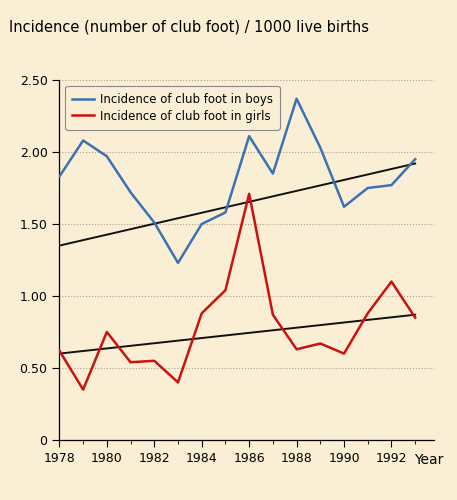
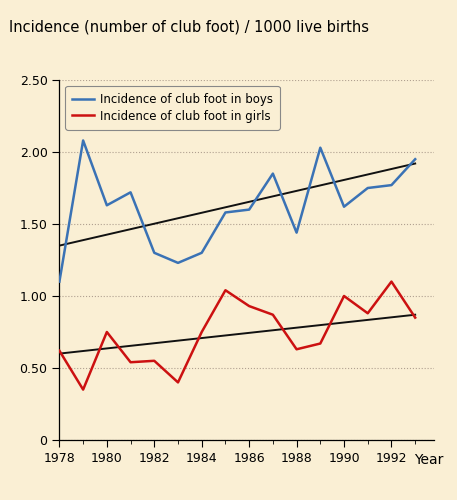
Incidence of club foot in boys/1978: 1.83 -> 1.10
Incidence of club foot in boys/1980: 1.97 -> 1.63
Incidence of club foot in boys/1982: 1.51 -> 1.30
Incidence of club foot in boys/1984: 1.50 -> 1.30
Incidence of club foot in girls/1984: 0.88 -> 0.75
Incidence of club foot in boys/1986: 2.11 -> 1.60
Incidence of club foot in girls/1986: 1.71 -> 0.93
Incidence of club foot in boys/1988: 2.37 -> 1.44
Incidence of club foot in girls/1990: 0.60 -> 1.00
